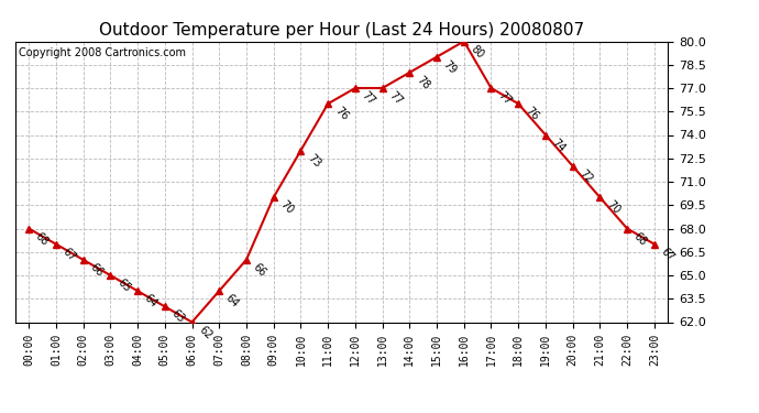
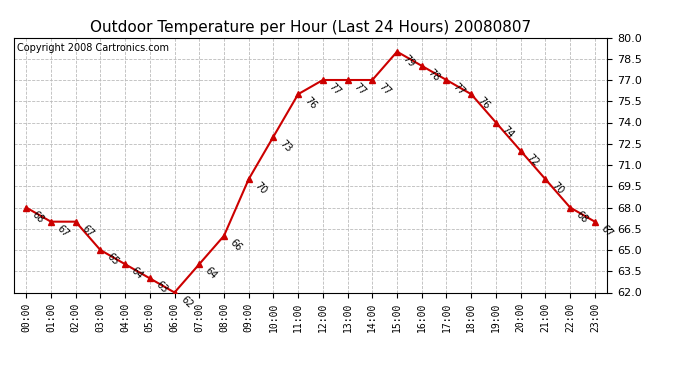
02:00: 66 -> 67
14:00: 78 -> 77
16:00: 80 -> 78
